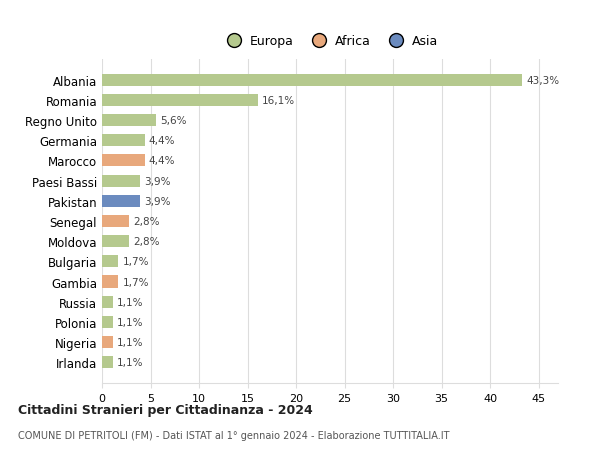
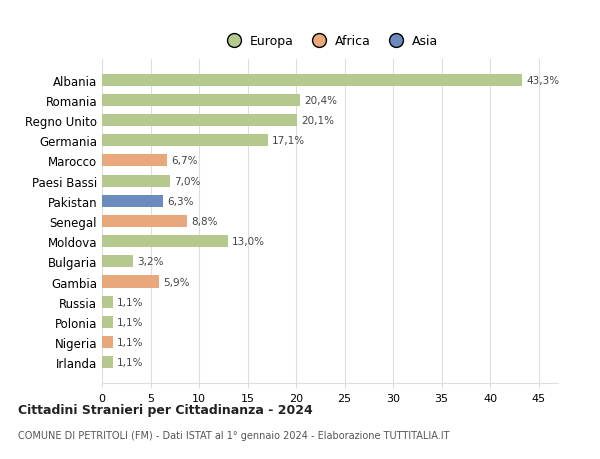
Romania: 16,1% -> 20,4%
Regno Unito: 5,6% -> 20,1%
Germania: 4,4% -> 17,1%
Marocco: 4,4% -> 6,7%
Paesi Bassi: 3,9% -> 7,0%
Pakistan: 3,9% -> 6,3%
Senegal: 2,8% -> 8,8%
Moldova: 2,8% -> 13,0%
Bulgaria: 1,7% -> 3,2%
Gambia: 1,7% -> 5,9%
